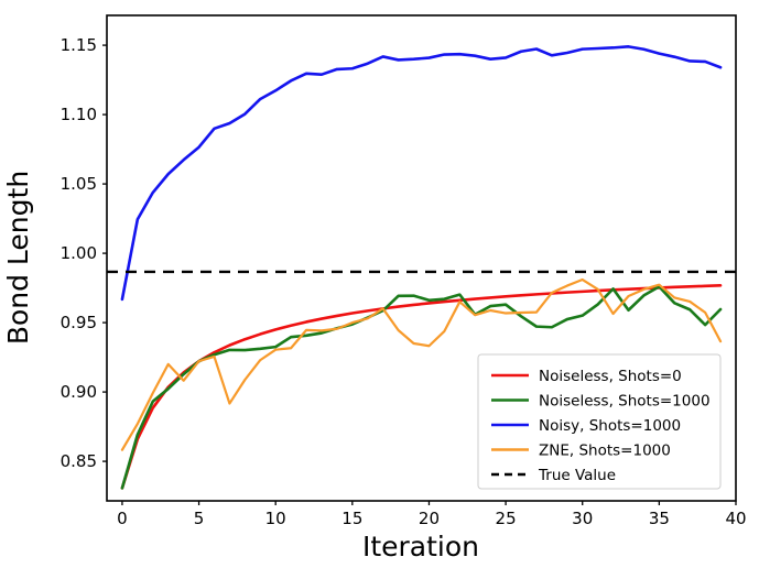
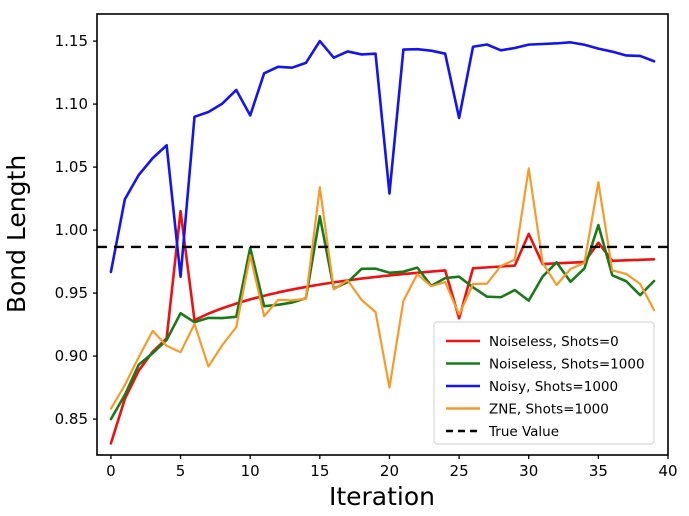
Noiseless, Shots=1000/0: 0.831 -> 0.850
Noiseless, Shots=0/5: 0.922 -> 1.015
Noiseless, Shots=1000/5: 0.922 -> 0.934
Noisy, Shots=1000/5: 1.077 -> 0.963
ZNE, Shots=1000/5: 0.922 -> 0.903
Noiseless, Shots=1000/10: 0.932 -> 0.986
Noisy, Shots=1000/10: 1.117 -> 1.091
ZNE, Shots=1000/10: 0.930 -> 0.980
Noiseless, Shots=1000/15: 0.949 -> 1.011
Noisy, Shots=1000/15: 1.133 -> 1.150
ZNE, Shots=1000/15: 0.950 -> 1.034
Noisy, Shots=1000/20: 1.141 -> 1.029
ZNE, Shots=1000/20: 0.933 -> 0.875
Noiseless, Shots=0/25: 0.969 -> 0.930
Noisy, Shots=1000/25: 1.141 -> 1.089
ZNE, Shots=1000/25: 0.957 -> 0.933
Noiseless, Shots=0/30: 0.972 -> 0.997
Noiseless, Shots=1000/30: 0.955 -> 0.944
ZNE, Shots=1000/30: 0.981 -> 1.049
Noiseless, Shots=0/35: 0.975 -> 0.990
Noiseless, Shots=1000/35: 0.976 -> 1.004
ZNE, Shots=1000/35: 0.977 -> 1.038
